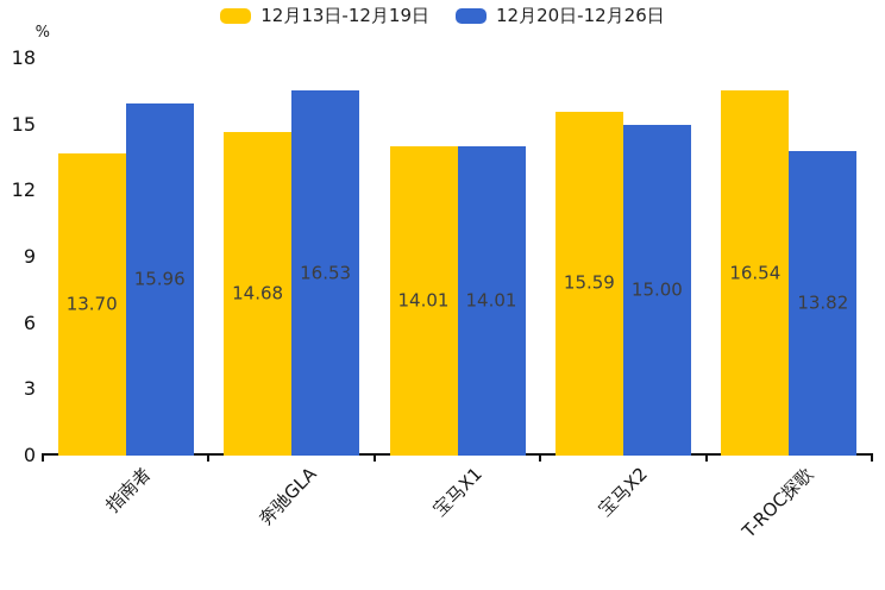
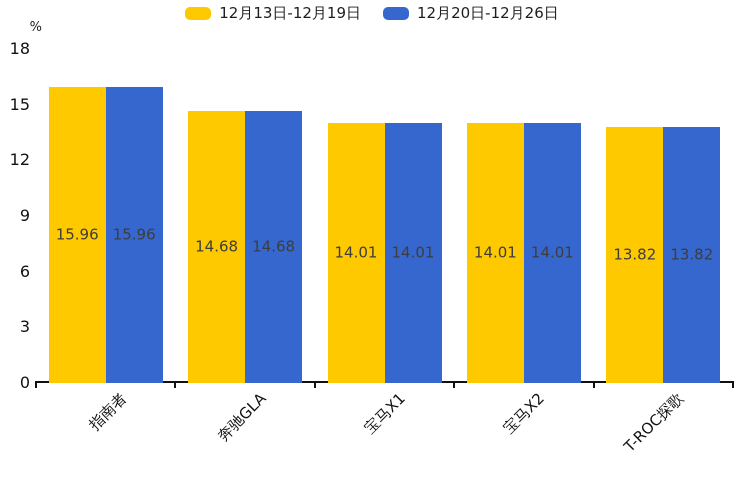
12月13日-12月19日/指南者: 13.70 -> 15.96
12月20日-12月26日/奔驰GLA: 16.53 -> 14.68
12月13日-12月19日/宝马X2: 15.59 -> 14.01
12月20日-12月26日/宝马X2: 15.00 -> 14.01
12月13日-12月19日/T-ROC探歌: 16.54 -> 13.82
